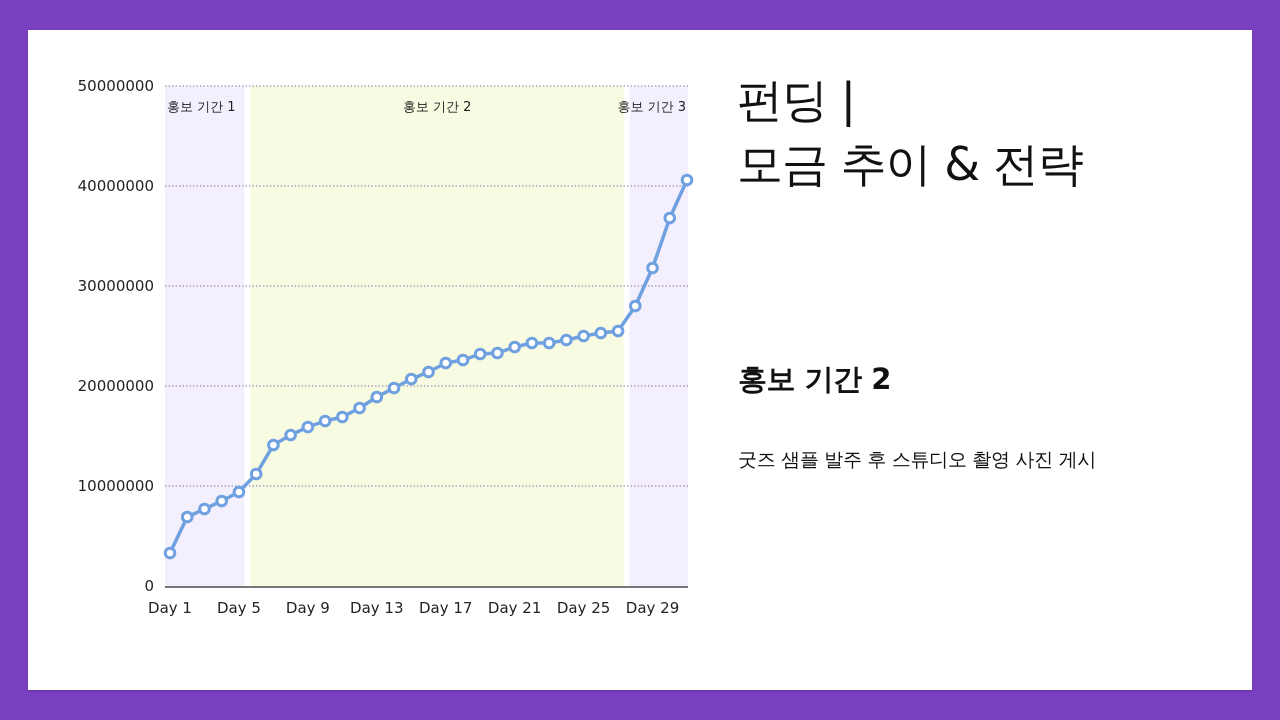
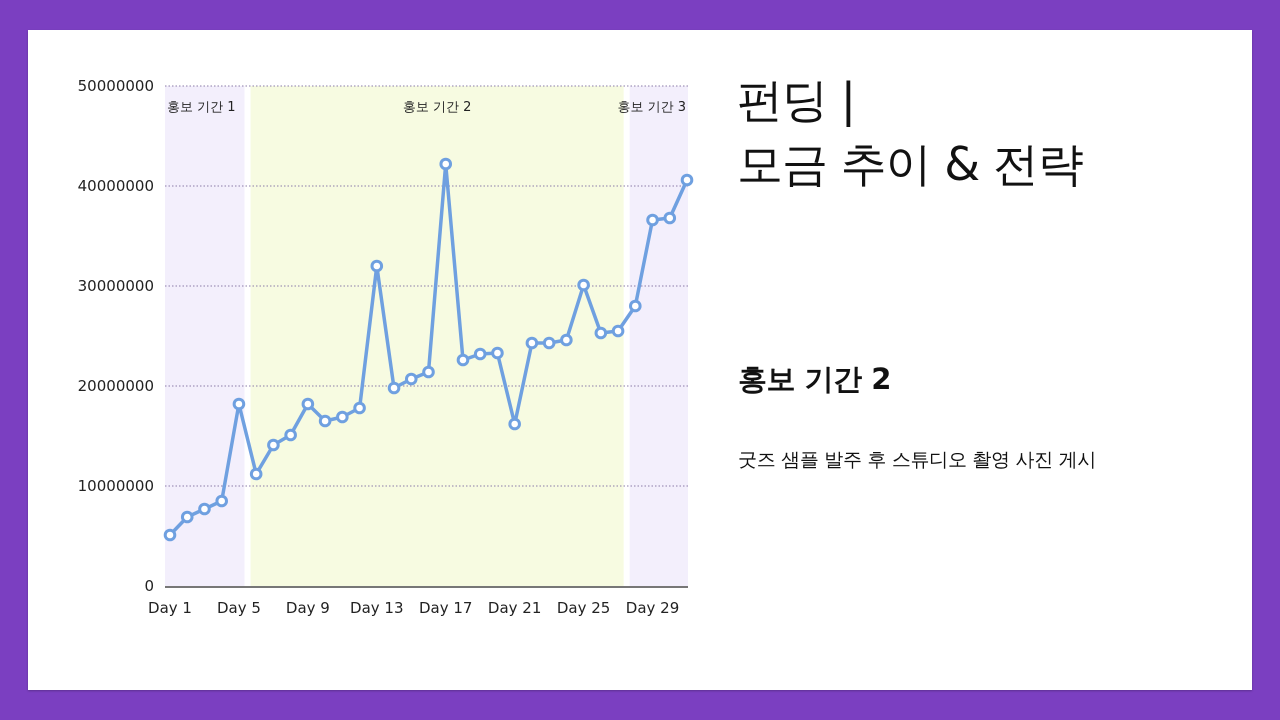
Day 1: 3300000 -> 5100000
Day 5: 9400000 -> 18200000
Day 9: 15900000 -> 18200000
Day 13: 18900000 -> 32000000
Day 17: 22300000 -> 42200000
Day 21: 23900000 -> 16200000
Day 25: 25000000 -> 30100000
Day 29: 31800000 -> 36600000
